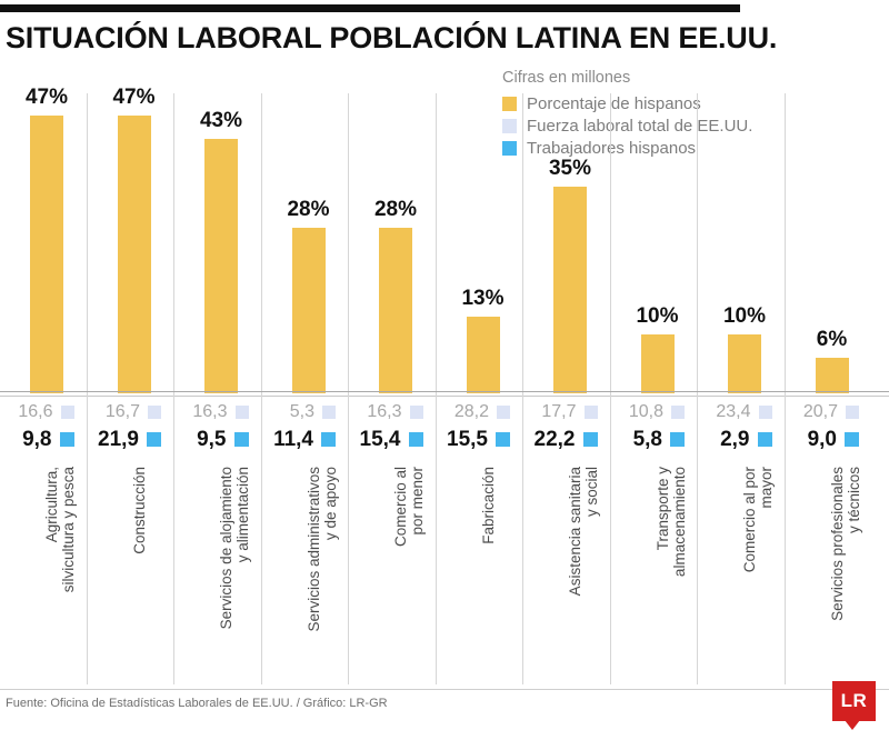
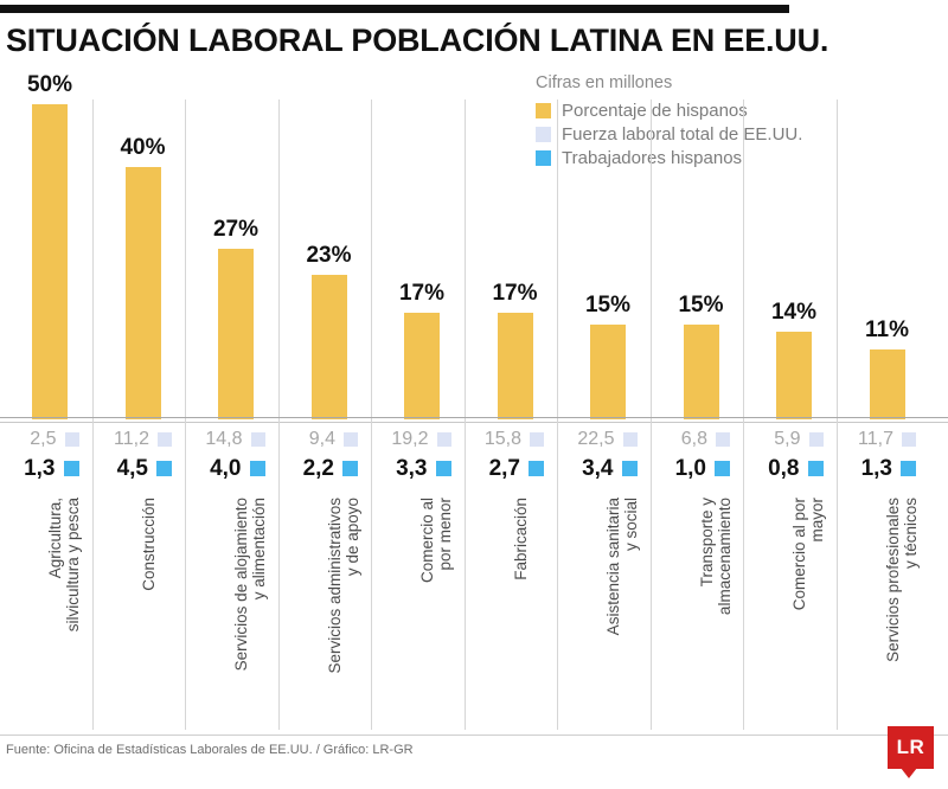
Porcentaje de hispanos/Agricultura, silvicultura y pesca: 47% -> 50%
Fuerza laboral total de EE.UU./Agricultura, silvicultura y pesca: 16,6 -> 2,5
Trabajadores hispanos/Agricultura, silvicultura y pesca: 9,8 -> 1,3
Porcentaje de hispanos/Construcción: 47% -> 40%
Fuerza laboral total de EE.UU./Construcción: 16,7 -> 11,2
Trabajadores hispanos/Construcción: 21,9 -> 4,5
Porcentaje de hispanos/Servicios de alojamiento y alimentación: 43% -> 27%
Fuerza laboral total de EE.UU./Servicios de alojamiento y alimentación: 16,3 -> 14,8
Trabajadores hispanos/Servicios de alojamiento y alimentación: 9,5 -> 4,0
Porcentaje de hispanos/Servicios administrativos y de apoyo: 28% -> 23%
Fuerza laboral total de EE.UU./Servicios administrativos y de apoyo: 5,3 -> 9,4
Trabajadores hispanos/Servicios administrativos y de apoyo: 11,4 -> 2,2
Porcentaje de hispanos/Comercio al por menor: 28% -> 17%
Fuerza laboral total de EE.UU./Comercio al por menor: 16,3 -> 19,2
Trabajadores hispanos/Comercio al por menor: 15,4 -> 3,3
Porcentaje de hispanos/Fabricación: 13% -> 17%
Fuerza laboral total de EE.UU./Fabricación: 28,2 -> 15,8
Trabajadores hispanos/Fabricación: 15,5 -> 2,7
Porcentaje de hispanos/Asistencia sanitaria y social: 35% -> 15%
Fuerza laboral total de EE.UU./Asistencia sanitaria y social: 17,7 -> 22,5
Trabajadores hispanos/Asistencia sanitaria y social: 22,2 -> 3,4
Porcentaje de hispanos/Transporte y almacenamiento: 10% -> 15%
Fuerza laboral total de EE.UU./Transporte y almacenamiento: 10,8 -> 6,8
Trabajadores hispanos/Transporte y almacenamiento: 5,8 -> 1,0
Porcentaje de hispanos/Comercio al por mayor: 10% -> 14%
Fuerza laboral total de EE.UU./Comercio al por mayor: 23,4 -> 5,9
Trabajadores hispanos/Comercio al por mayor: 2,9 -> 0,8
Porcentaje de hispanos/Servicios profesionales y técnicos: 6% -> 11%
Fuerza laboral total de EE.UU./Servicios profesionales y técnicos: 20,7 -> 11,7
Trabajadores hispanos/Servicios profesionales y técnicos: 9,0 -> 1,3
